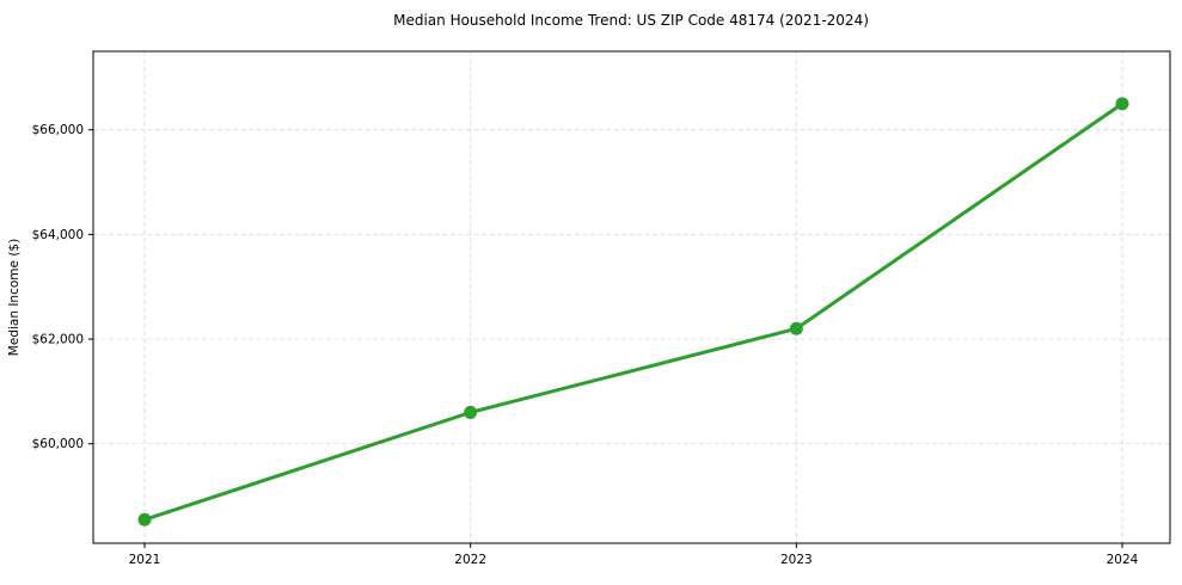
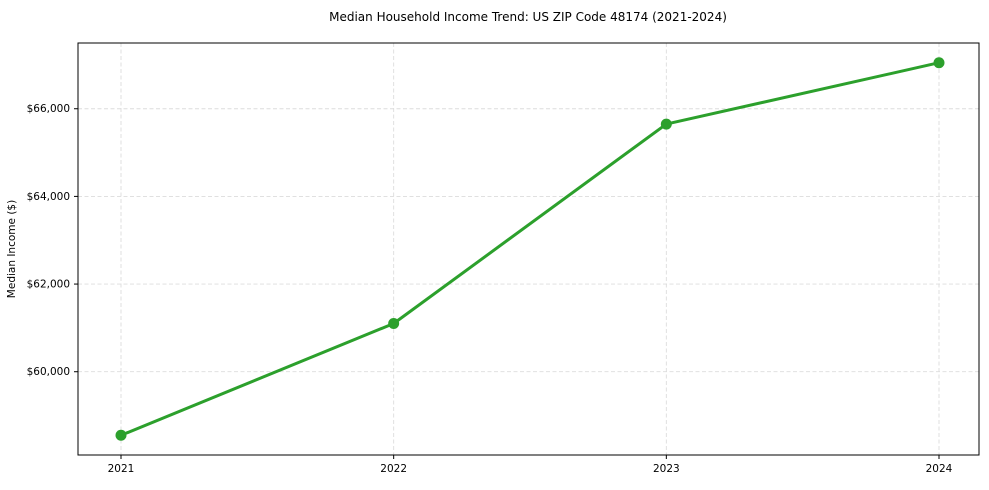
2022: $60600 -> $61100
2023: $62200 -> $65600
2024: $66500 -> $67000
